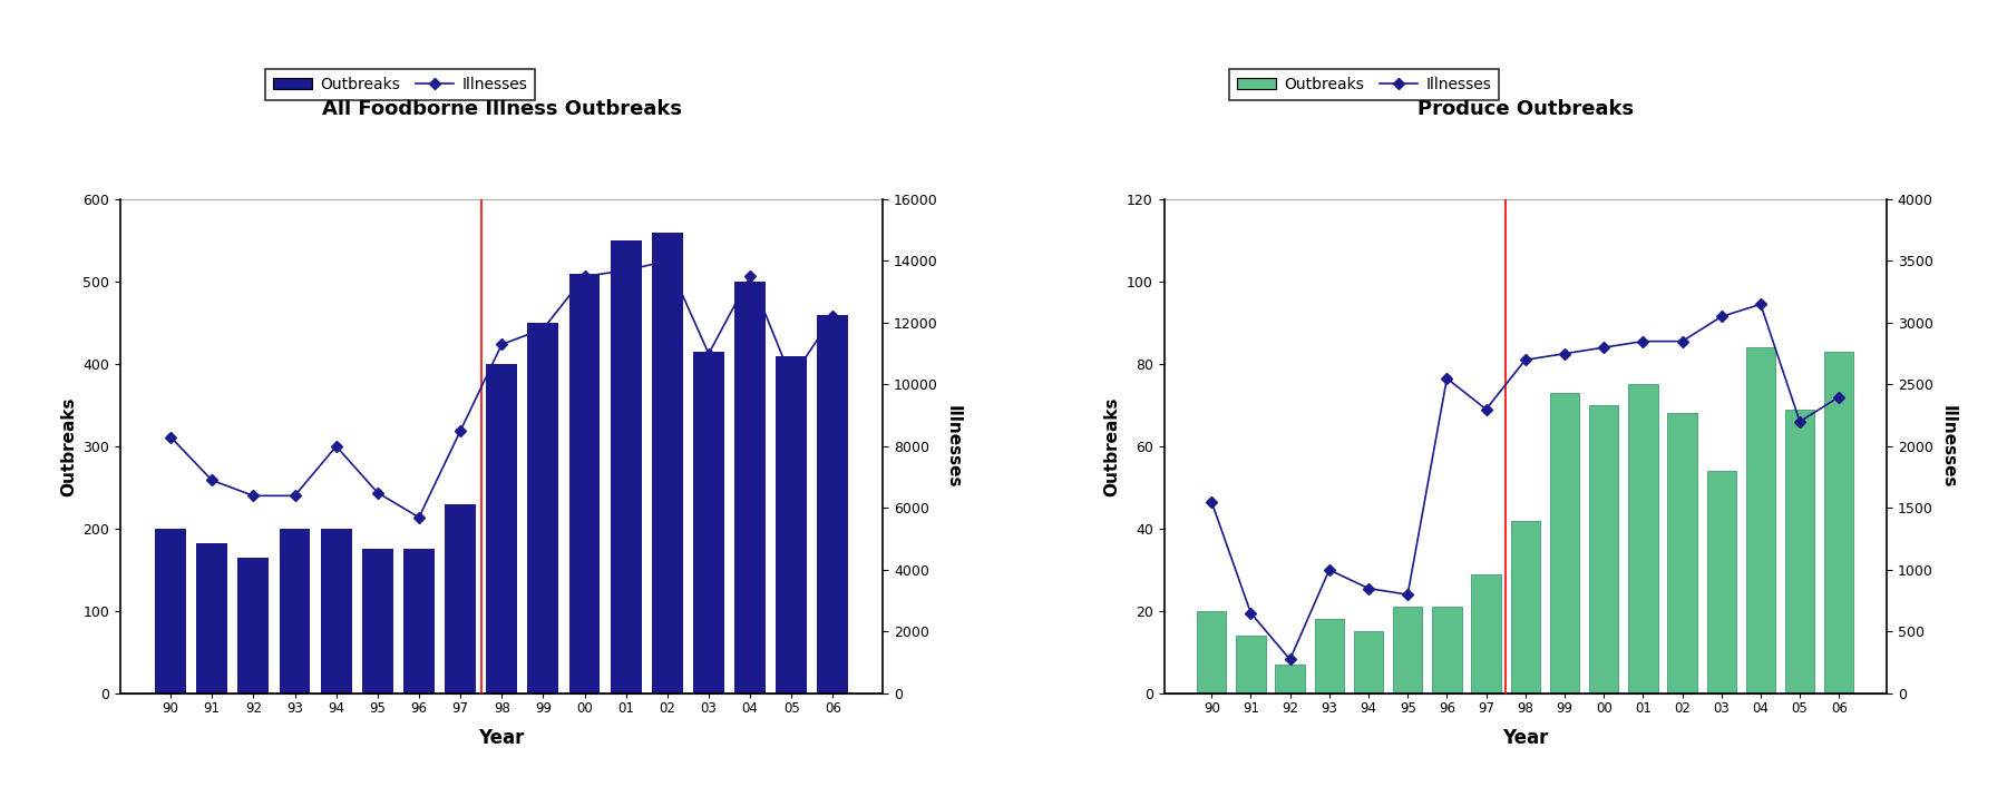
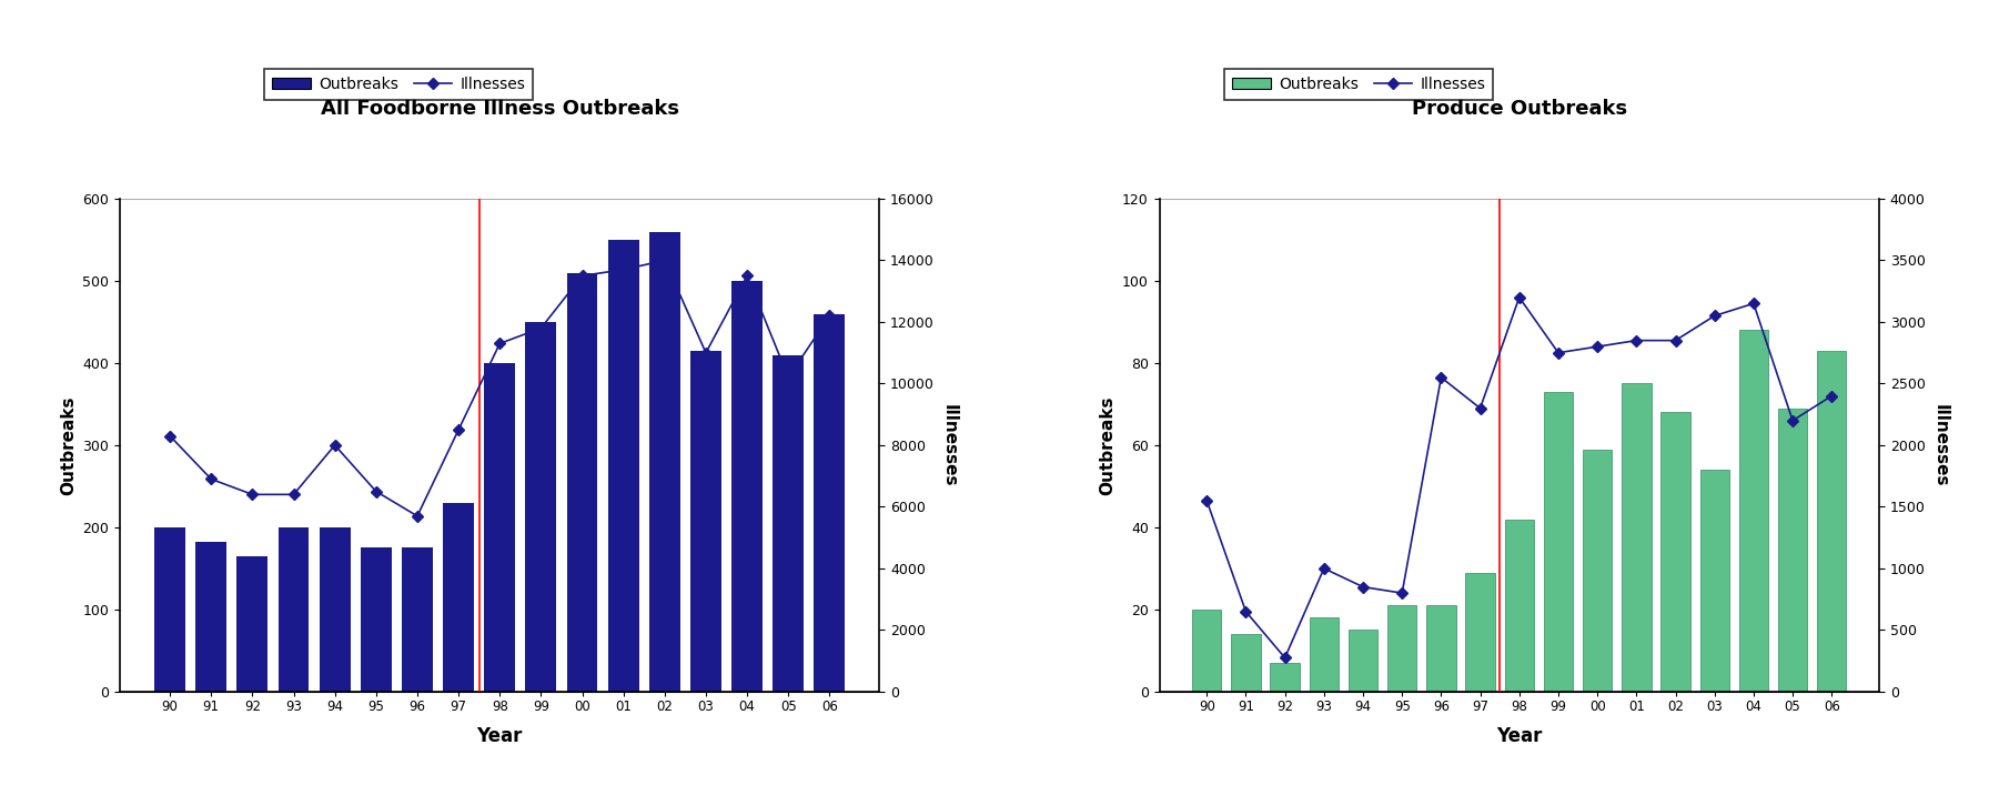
Produce Outbreaks/Illnesses/98: 2700 -> 3200
Produce Outbreaks/Outbreaks/00: 70 -> 59
Produce Outbreaks/Outbreaks/04: 84 -> 88
